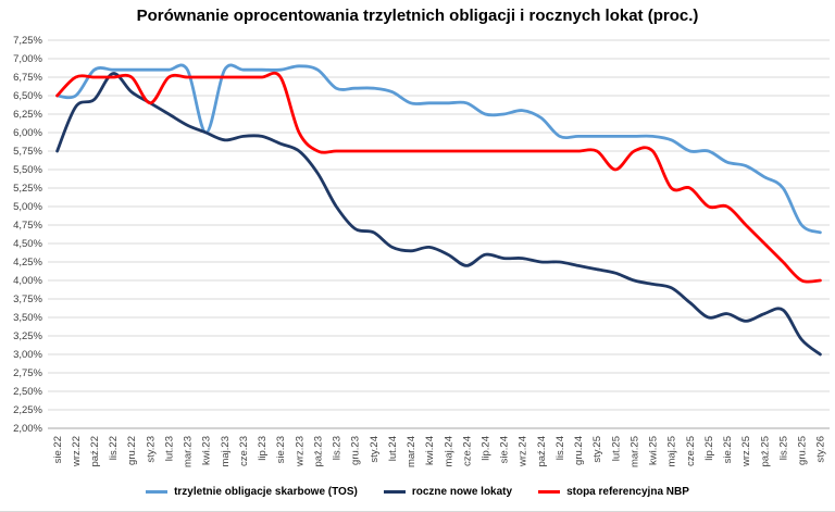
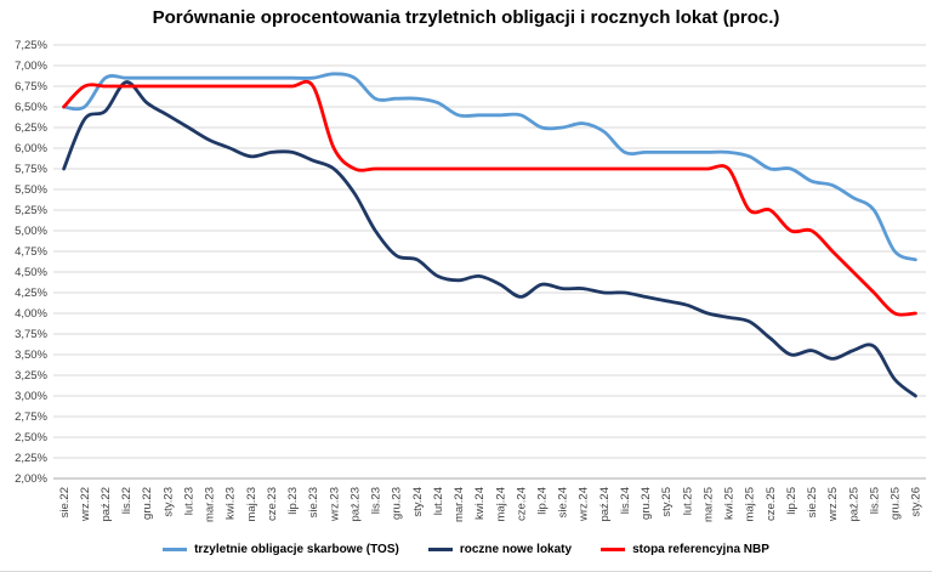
stopa referencyjna NBP/sty.23: 6,4% -> 6,8%
trzyletnie obligacje skarbowe (TOS)/kwi.23: 6,0% -> 6,8%
stopa referencyjna NBP/lut.25: 5,5% -> 5,8%
